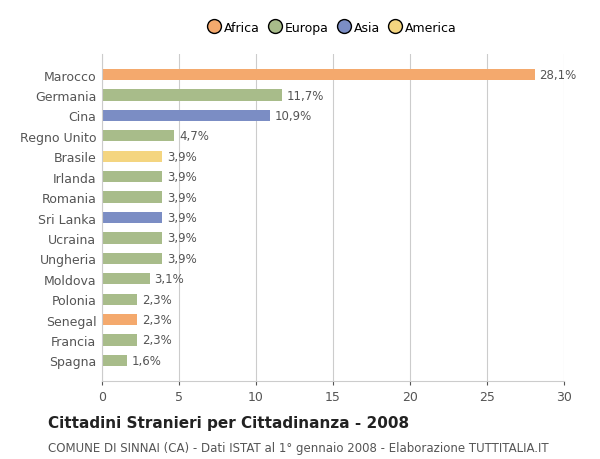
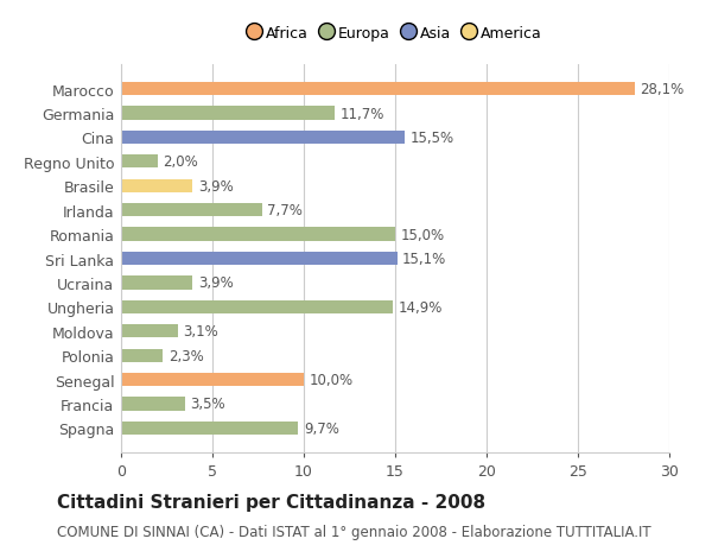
Cina: 10,9% -> 15,5%
Regno Unito: 4,7% -> 2,0%
Irlanda: 3,9% -> 7,7%
Romania: 3,9% -> 15,0%
Sri Lanka: 3,9% -> 15,1%
Ungheria: 3,9% -> 14,9%
Senegal: 2,3% -> 10,0%
Francia: 2,3% -> 3,5%
Spagna: 1,6% -> 9,7%
